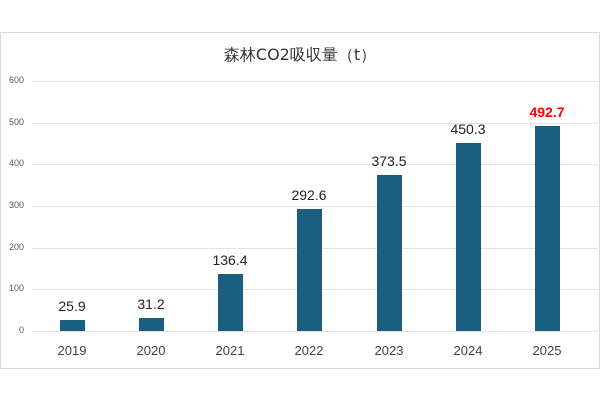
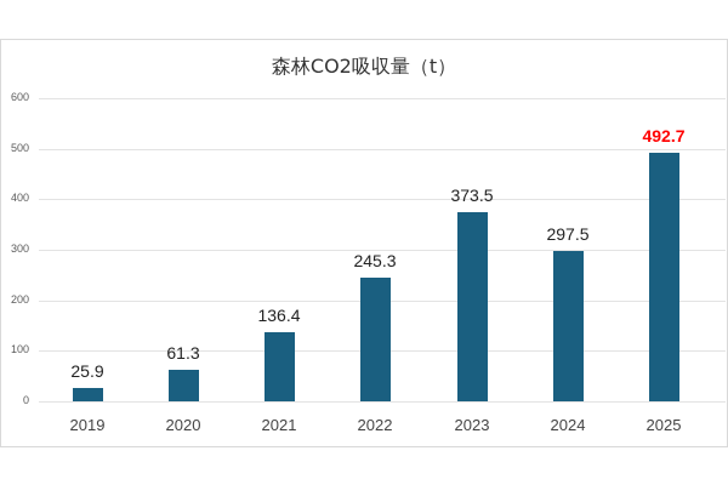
2020: 31.2 -> 61.3
2022: 292.6 -> 245.3
2024: 450.3 -> 297.5
